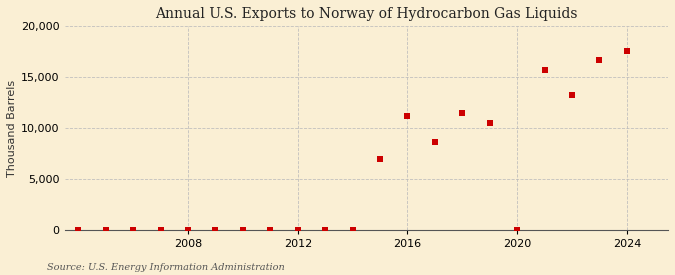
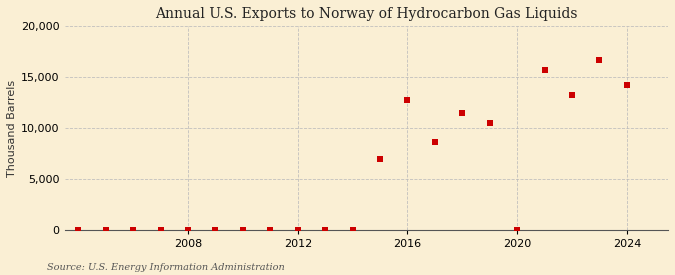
2016: 11,200 -> 12,800
2024: 17,600 -> 14,200
